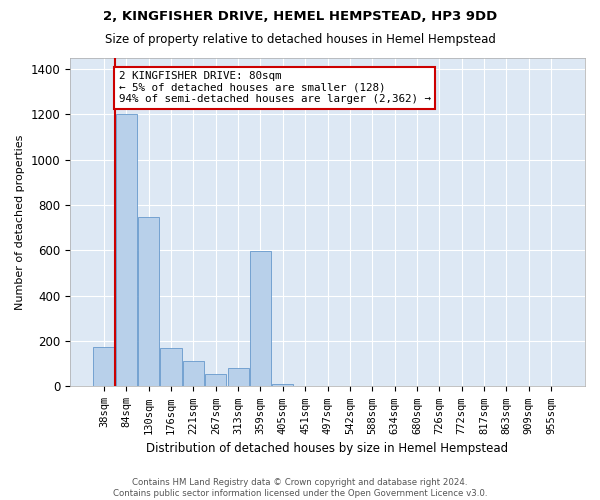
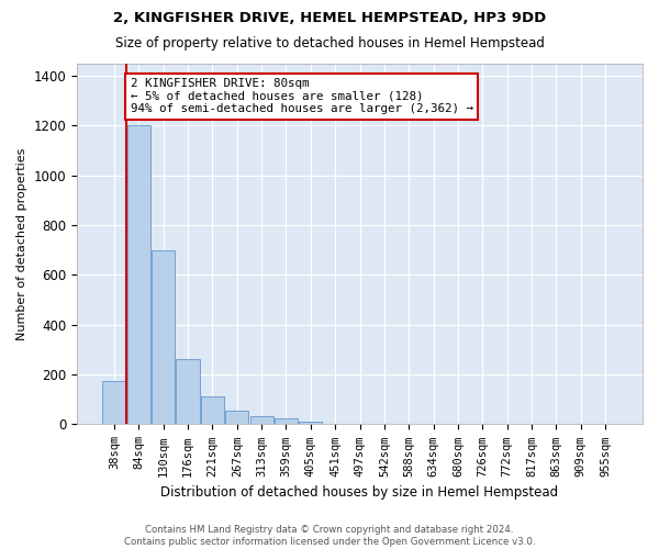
130sqm: 745 -> 700
176sqm: 170 -> 260
313sqm: 80 -> 35
359sqm: 595 -> 25
